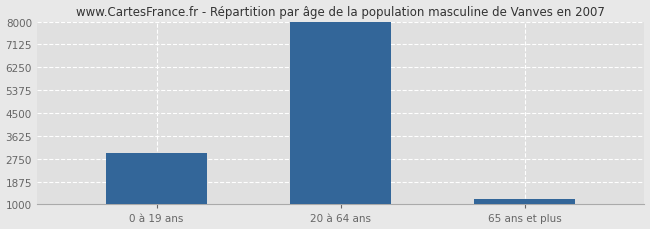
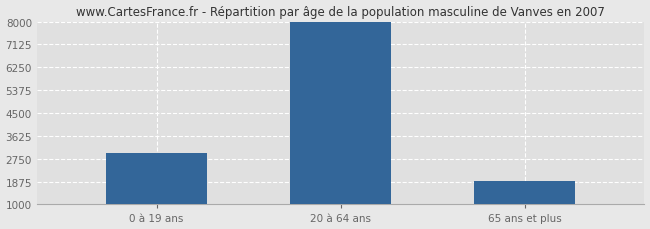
65 ans et plus: 1200 -> 1900
